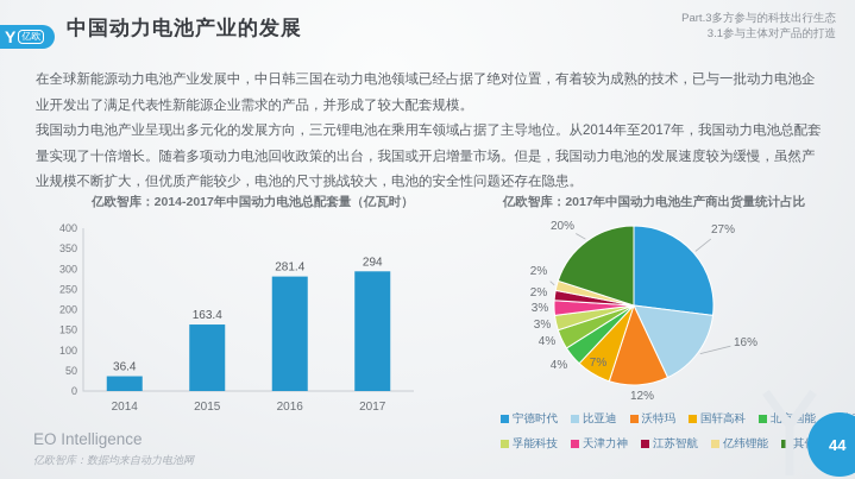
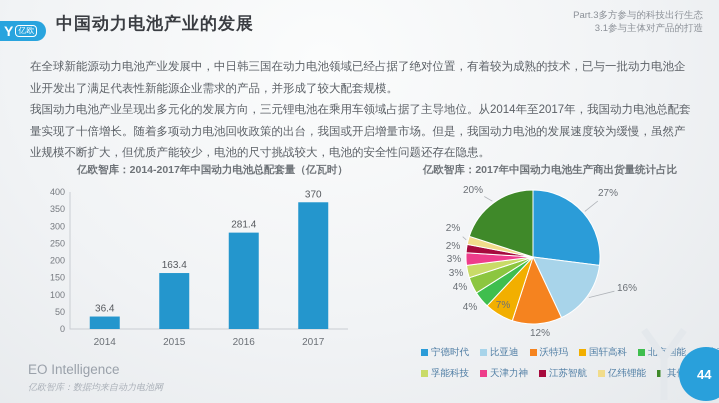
亿欧智库：2014-2017年中国动力电池总配套量（亿瓦时）/2017: 294 -> 370
